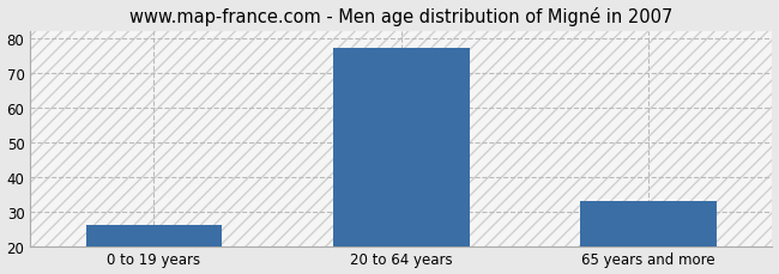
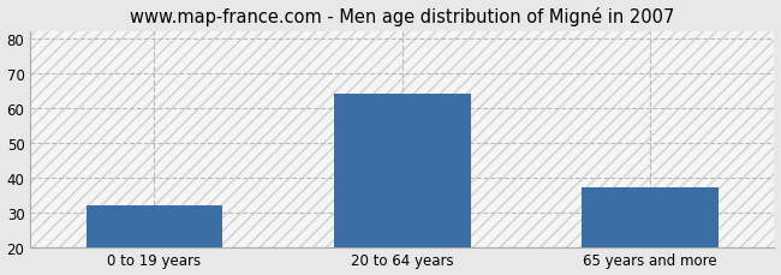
0 to 19 years: 26 -> 32
20 to 64 years: 77 -> 64
65 years and more: 33 -> 37
